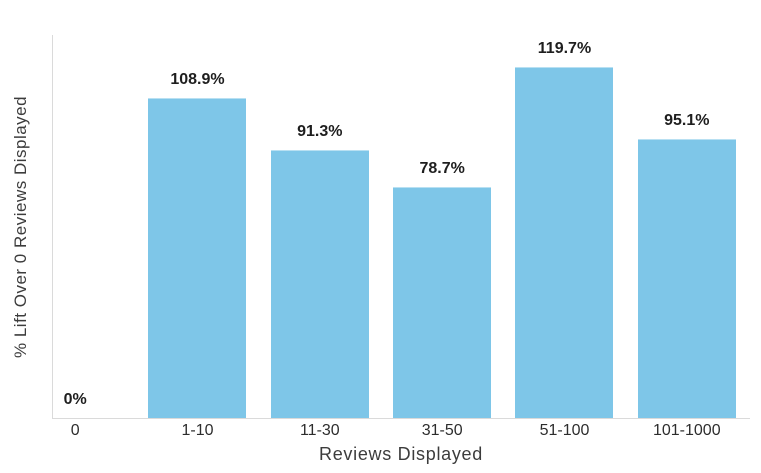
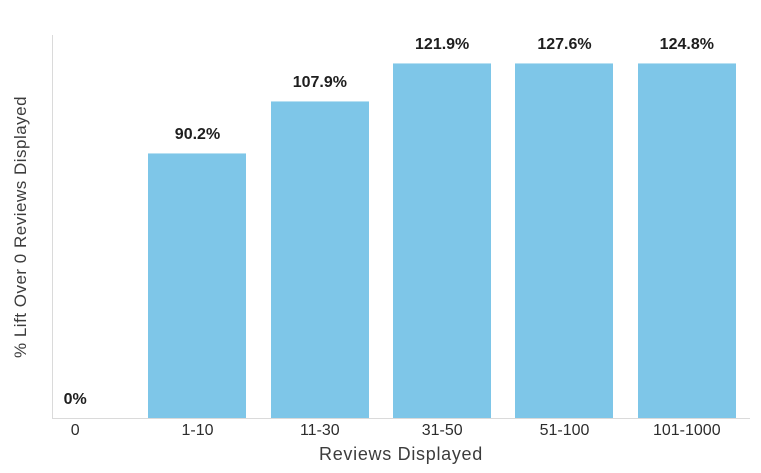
1-10: 108.9% -> 90.2%
11-30: 91.3% -> 107.9%
31-50: 78.7% -> 121.9%
51-100: 119.7% -> 127.6%
101-1000: 95.1% -> 124.8%
